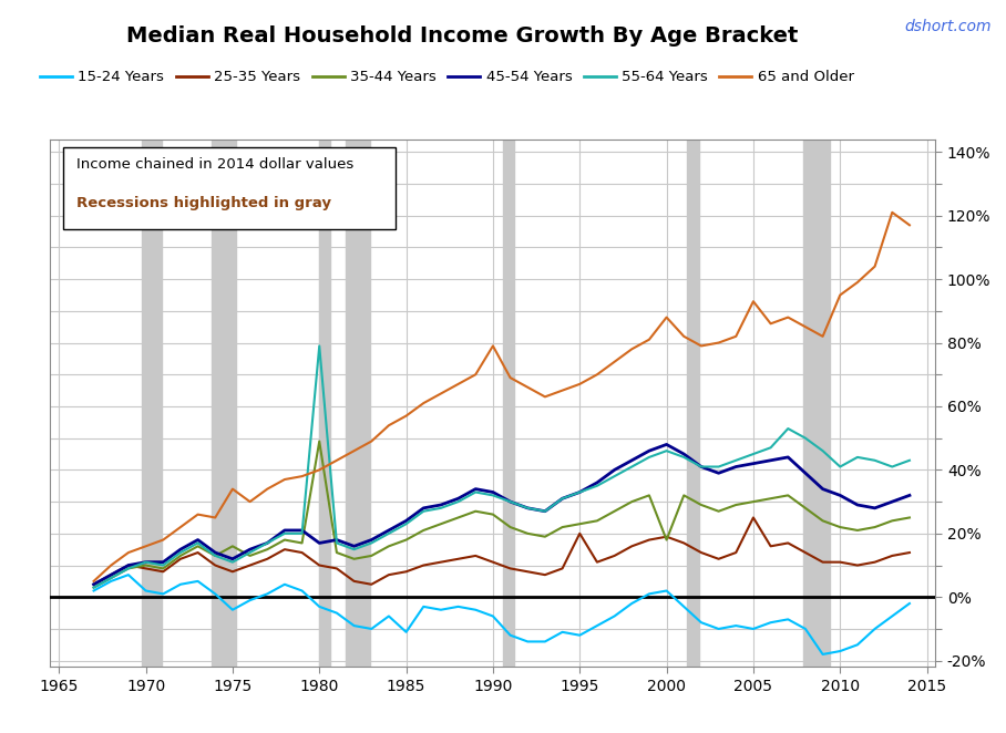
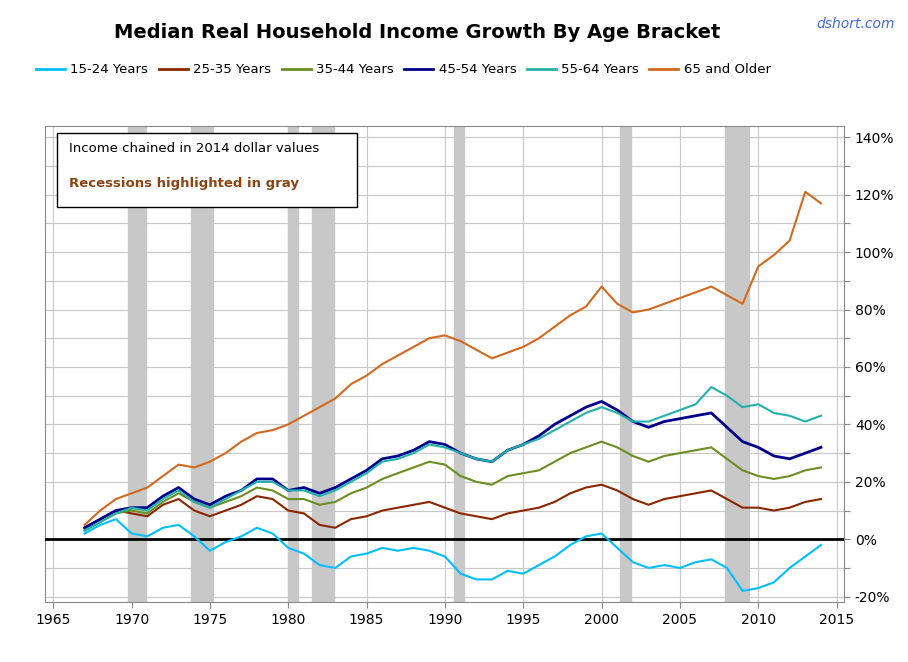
35-44 Years/1975: 16% -> 11%
65 and Older/1975: 34% -> 27%
35-44 Years/1980: 49% -> 14%
55-64 Years/1980: 79% -> 17%
15-24 Years/1985: -11% -> -5%
65 and Older/1990: 79% -> 71%
25-35 Years/1995: 20% -> 10%
35-44 Years/2000: 18% -> 34%
25-35 Years/2005: 25% -> 15%
65 and Older/2005: 93% -> 84%
55-64 Years/2010: 41% -> 47%
